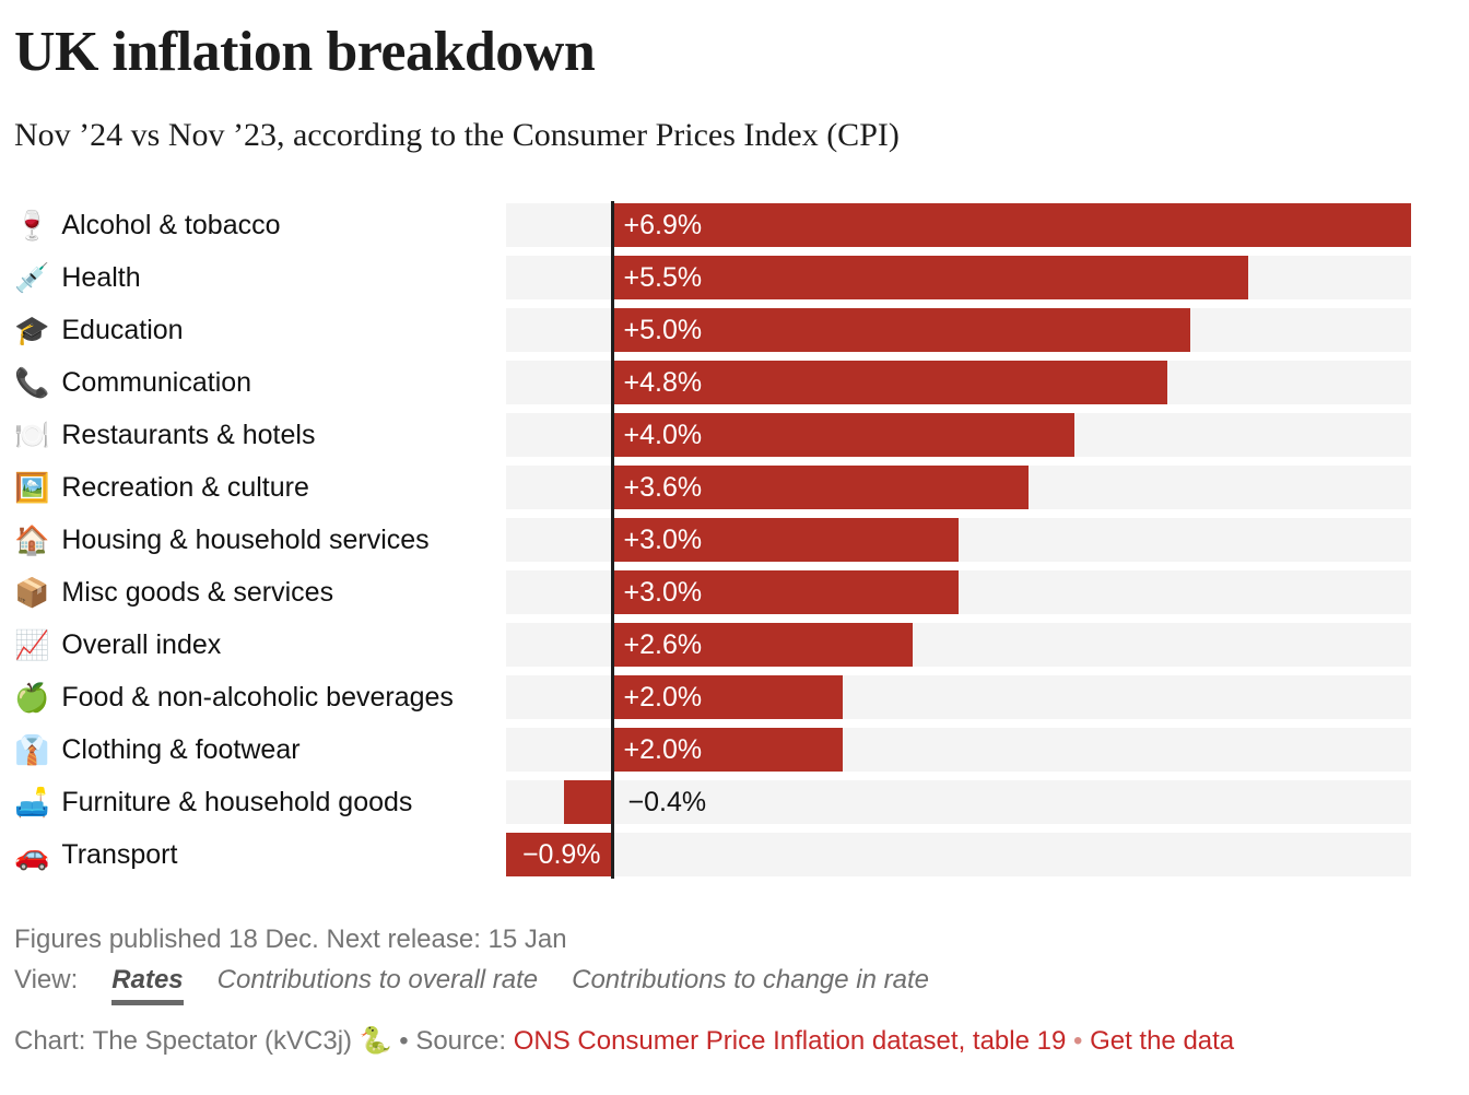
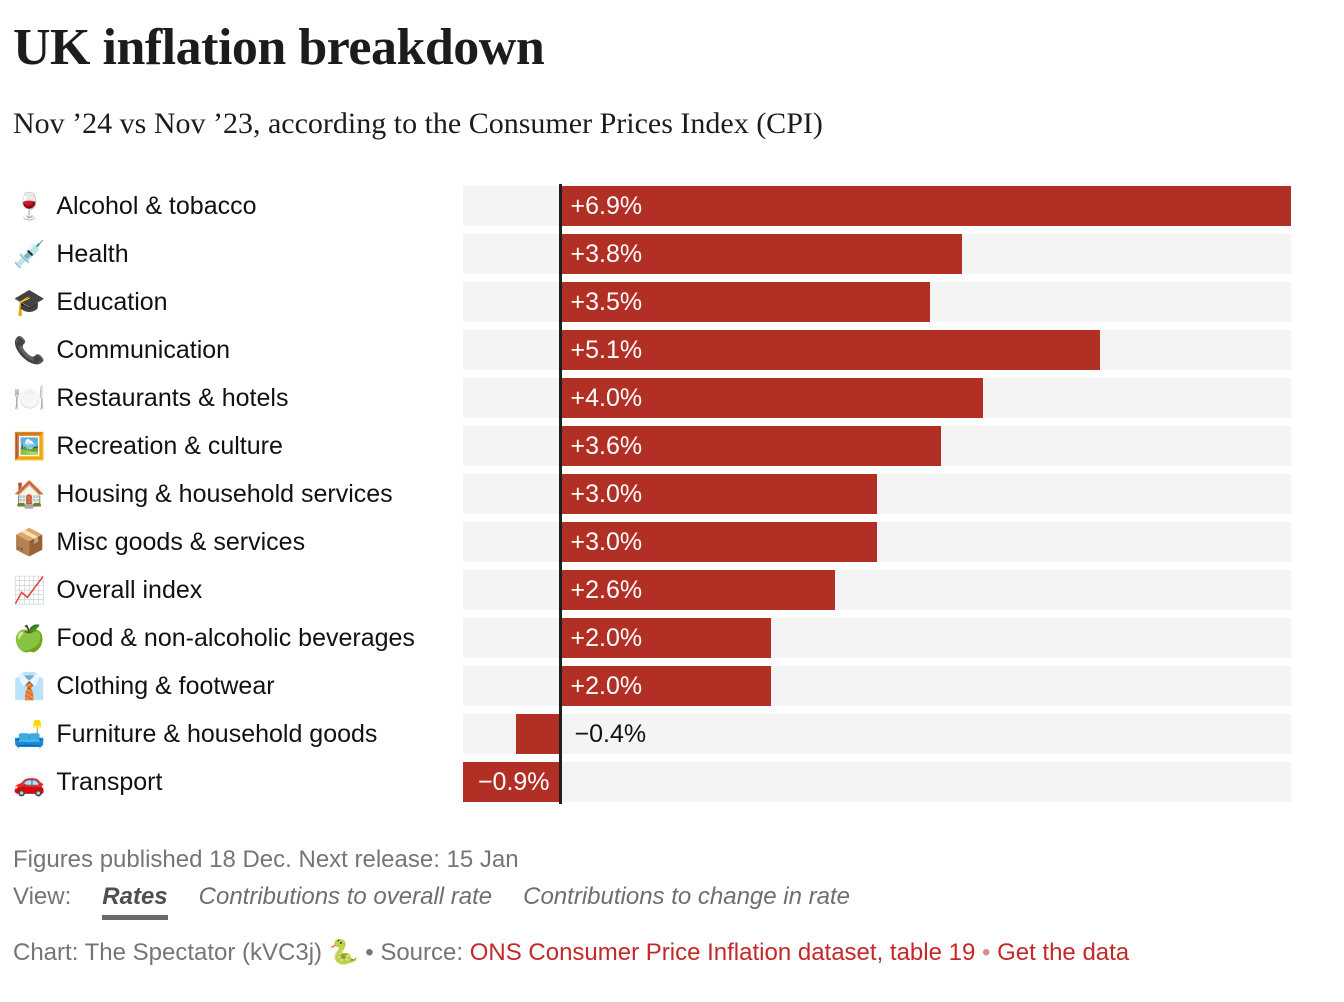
Health: +5.5% -> +3.8%
Education: +5.0% -> +3.5%
Communication: +4.8% -> +5.1%
